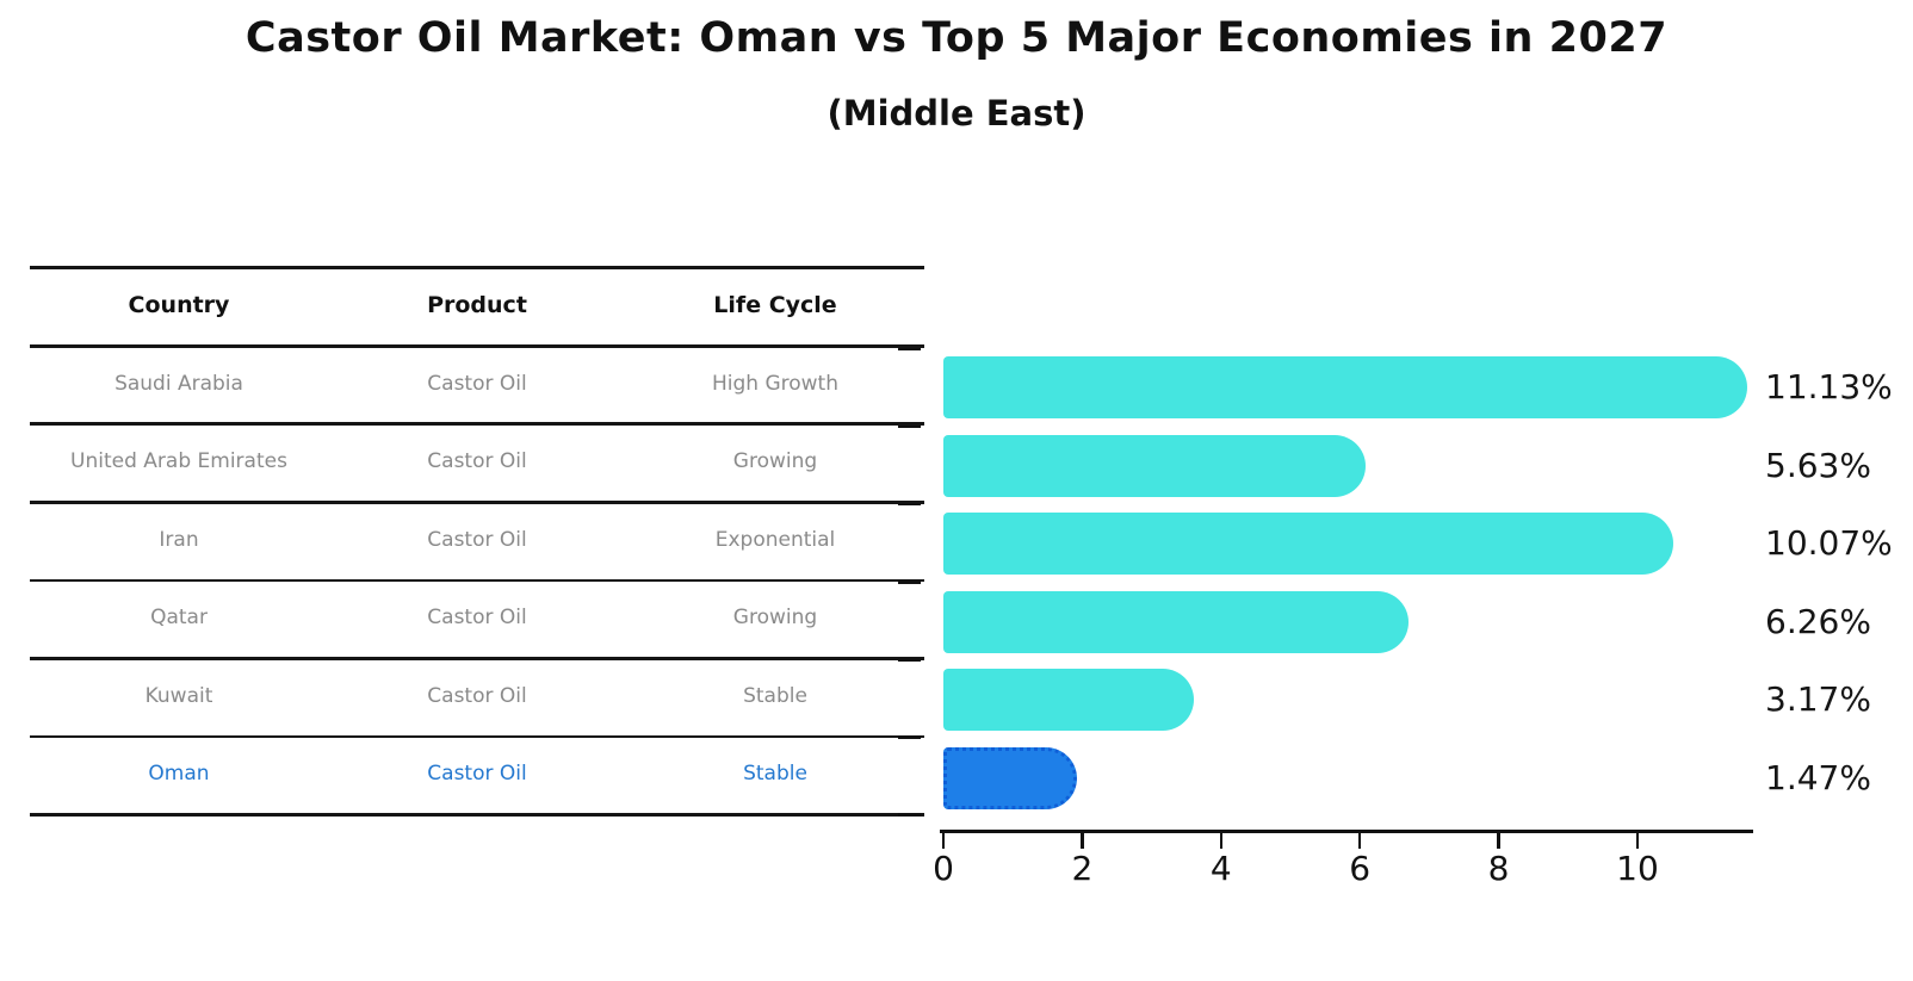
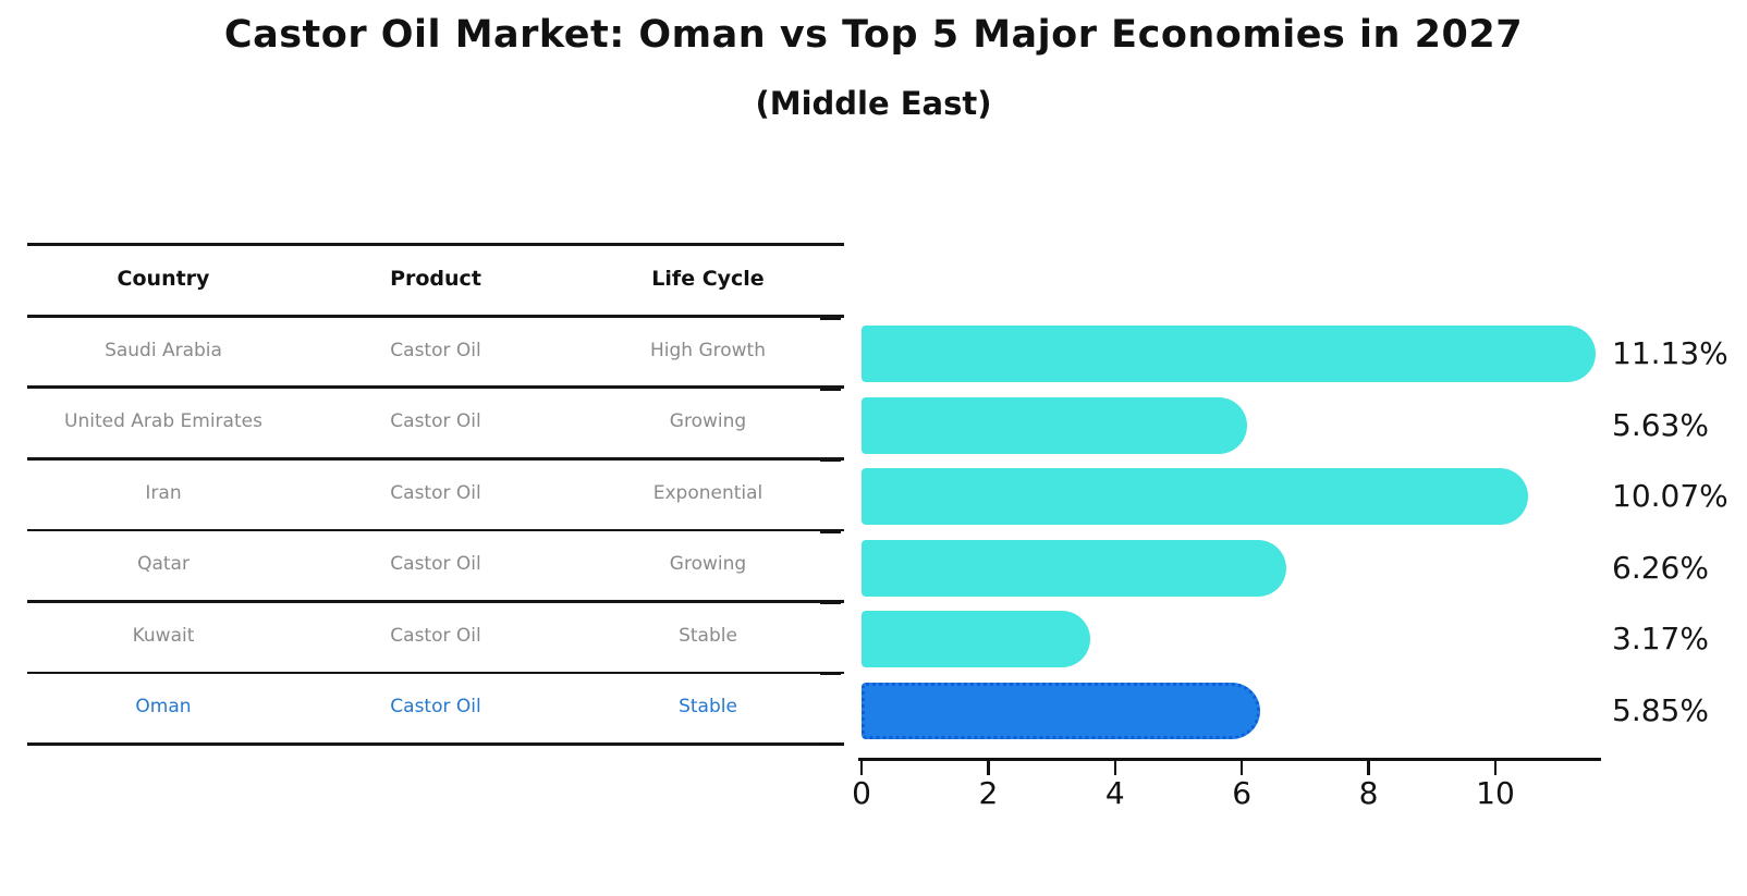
Oman: 1.47% -> 5.85%
